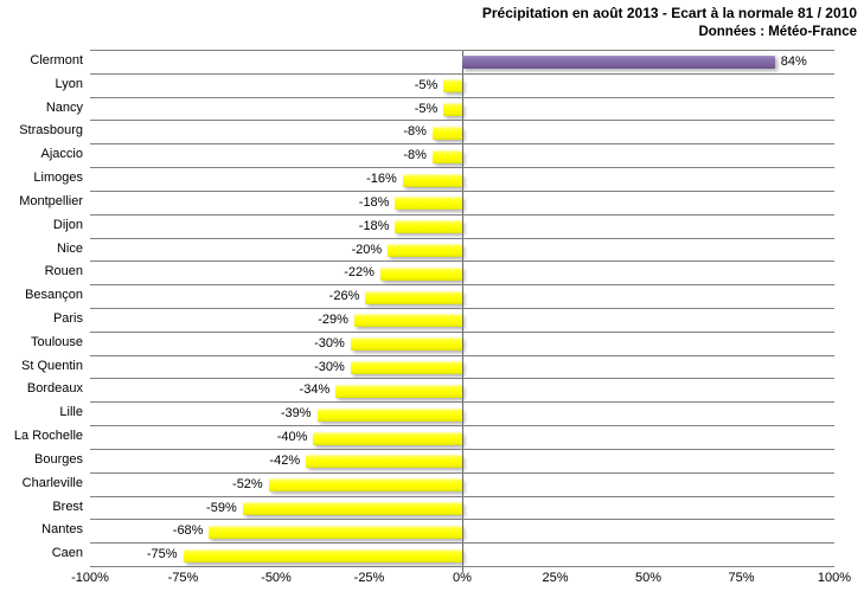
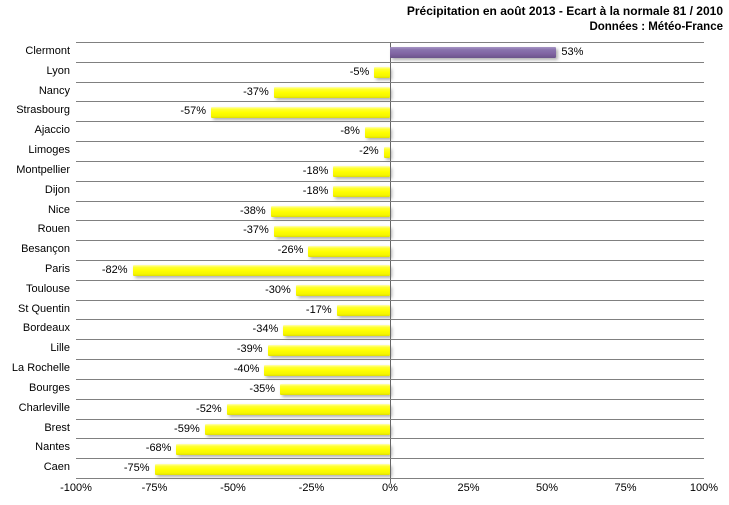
Clermont: 84% -> 53%
Nancy: -5% -> -37%
Strasbourg: -8% -> -57%
Limoges: -16% -> -2%
Nice: -20% -> -38%
Rouen: -22% -> -37%
Paris: -29% -> -82%
St Quentin: -30% -> -17%
Bourges: -42% -> -35%
